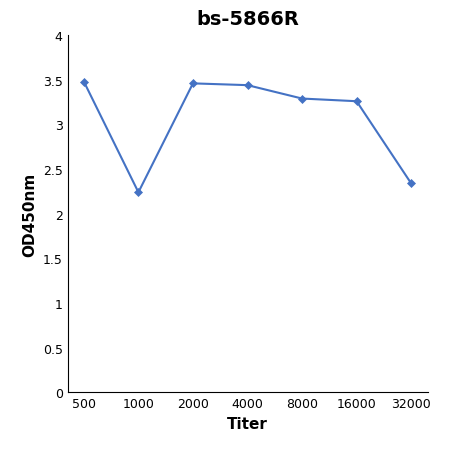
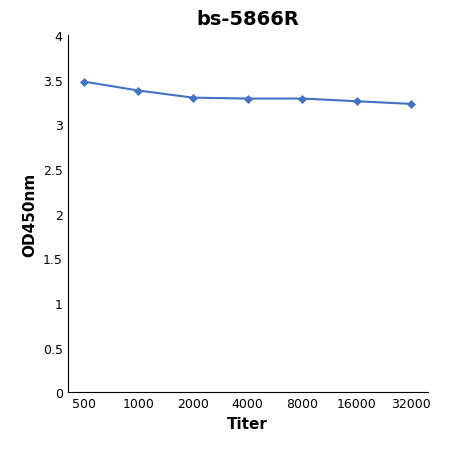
1000: 2.24 -> 3.38
2000: 3.46 -> 3.30
4000: 3.44 -> 3.29
32000: 2.34 -> 3.23
